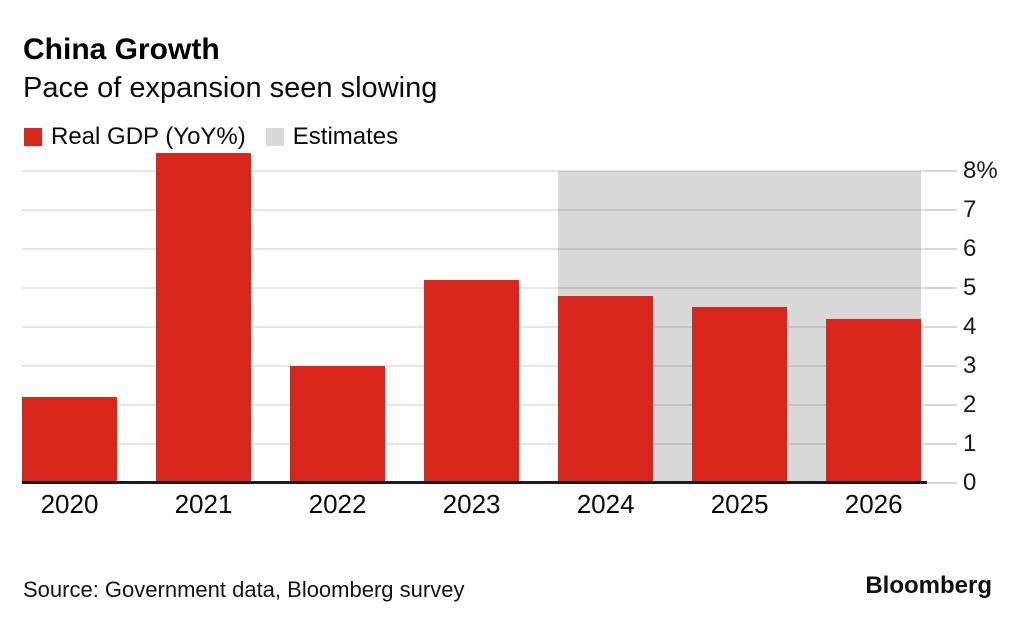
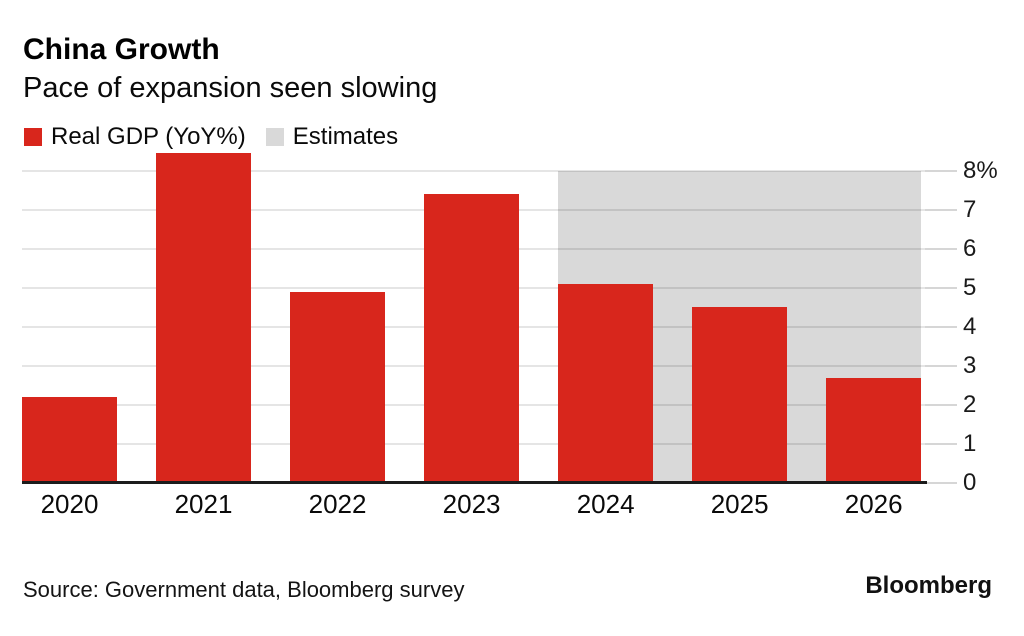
2022: 3.0% -> 4.9%
2023: 5.2% -> 7.4%
2024: 4.8% -> 5.1%
2026: 4.2% -> 2.7%
